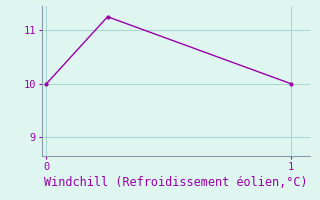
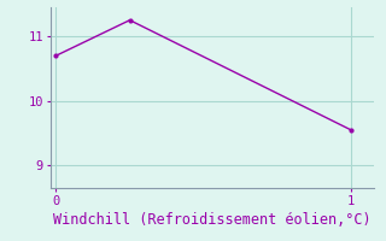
0: 10.00 -> 10.70
1: 10.00 -> 9.55
